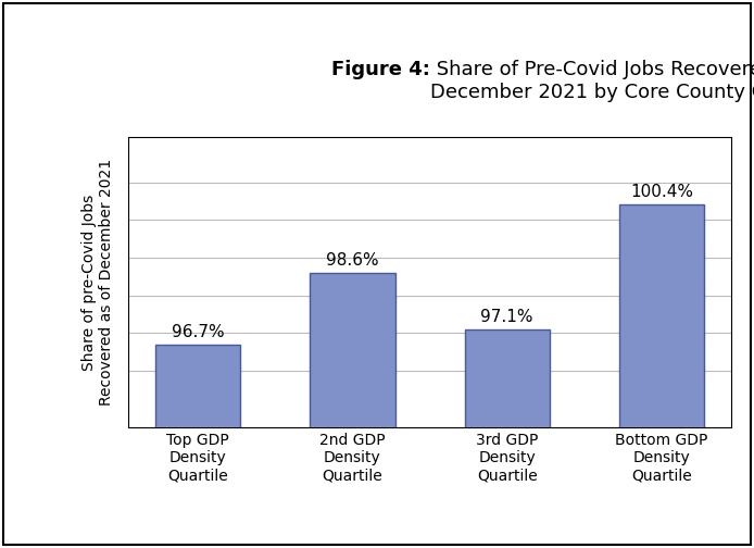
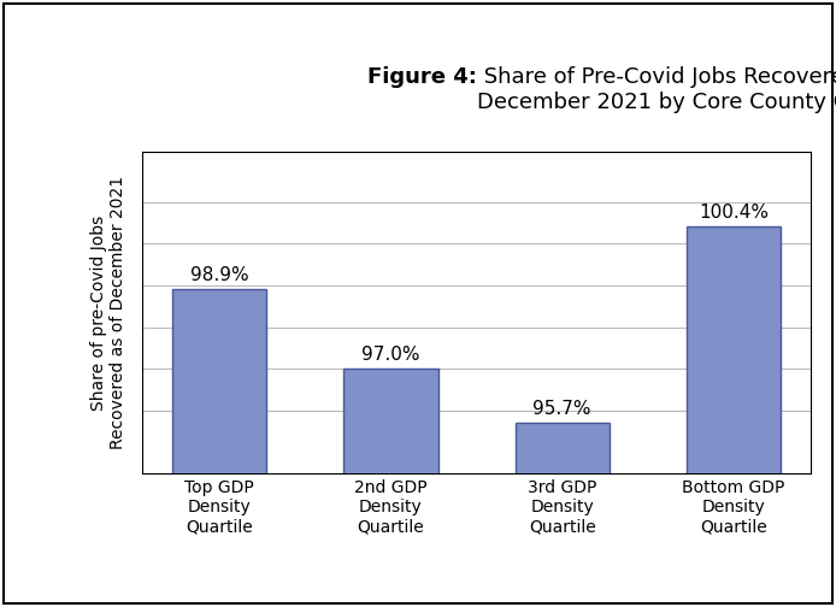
Top GDP Density Quartile: 96.7% -> 98.9%
2nd GDP Density Quartile: 98.6% -> 97.0%
3rd GDP Density Quartile: 97.1% -> 95.7%
